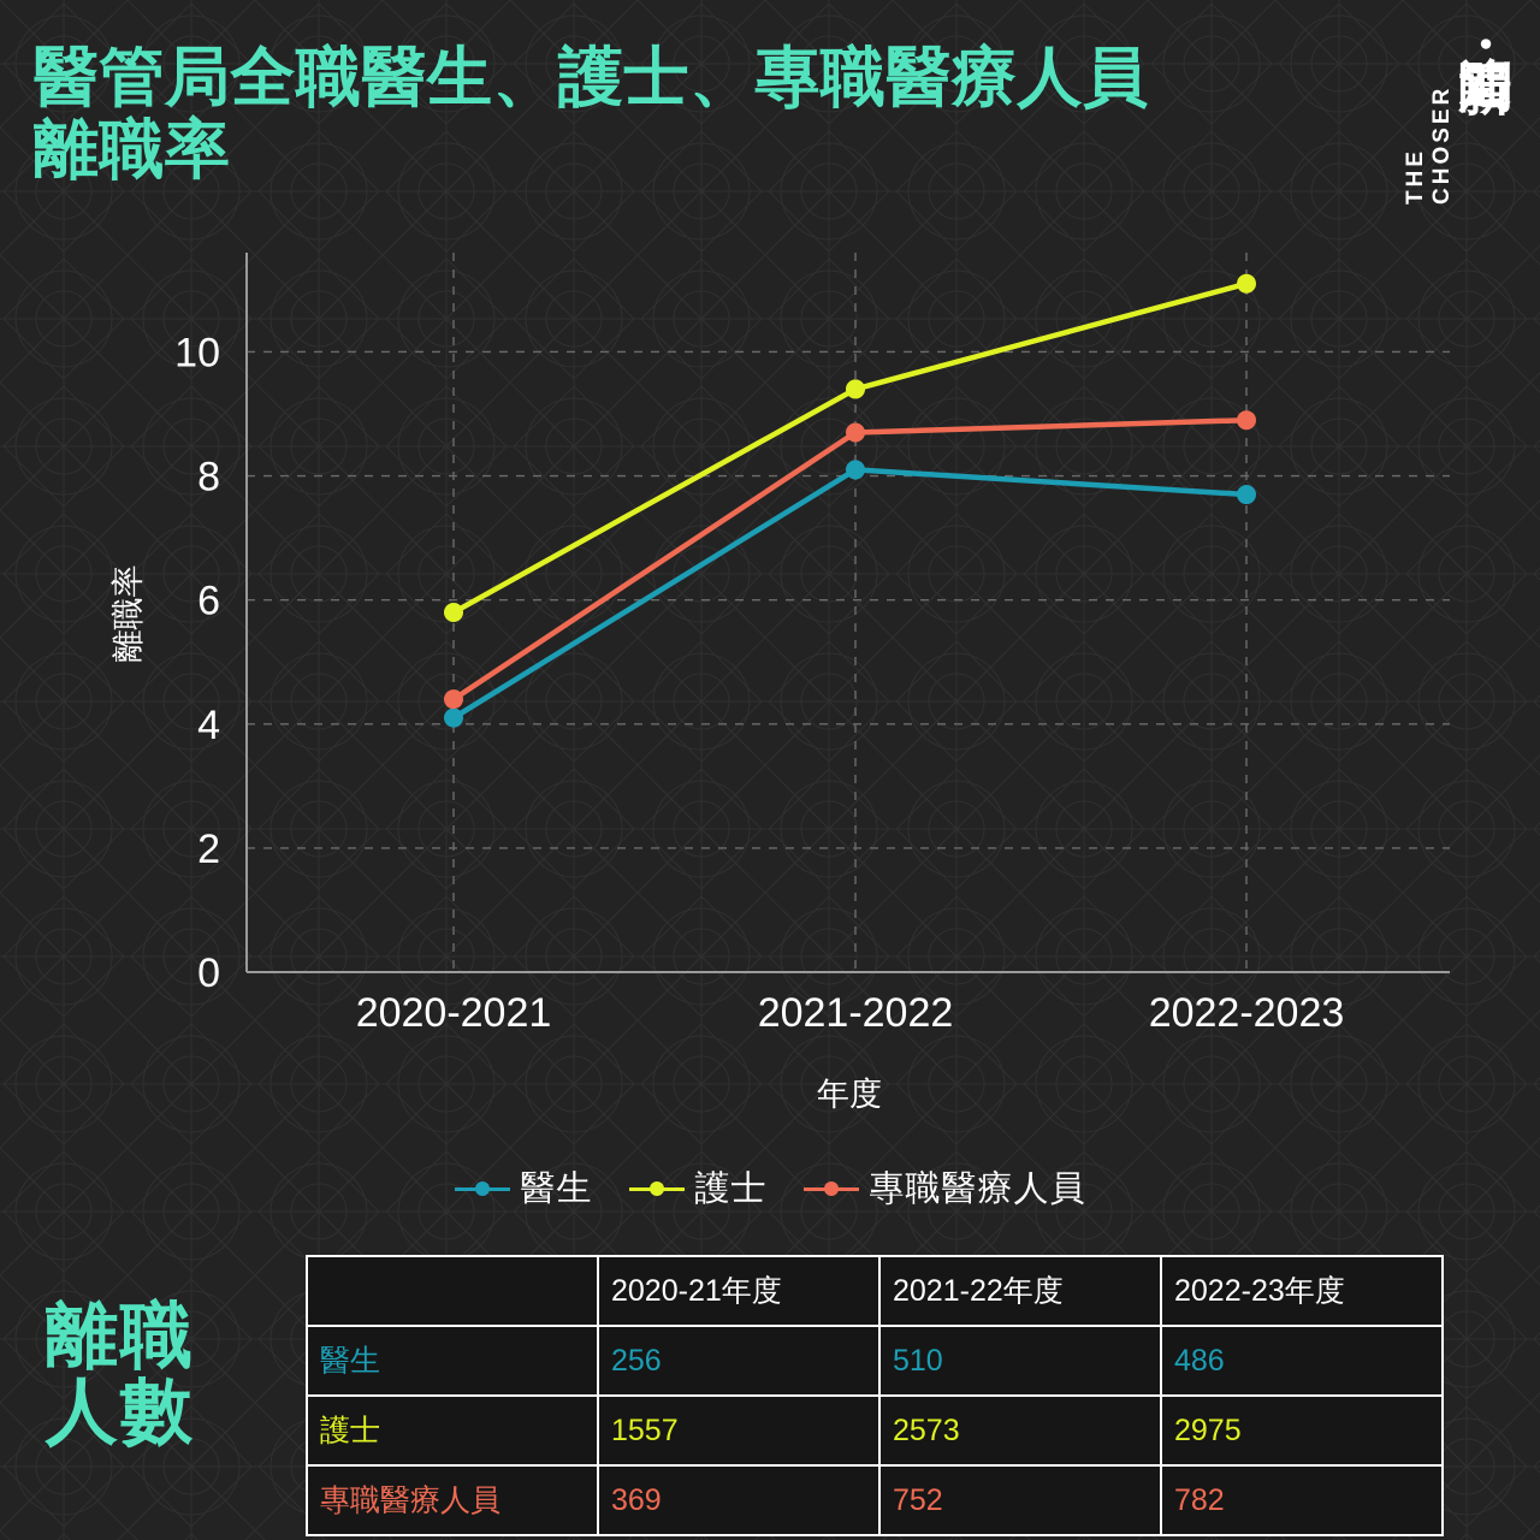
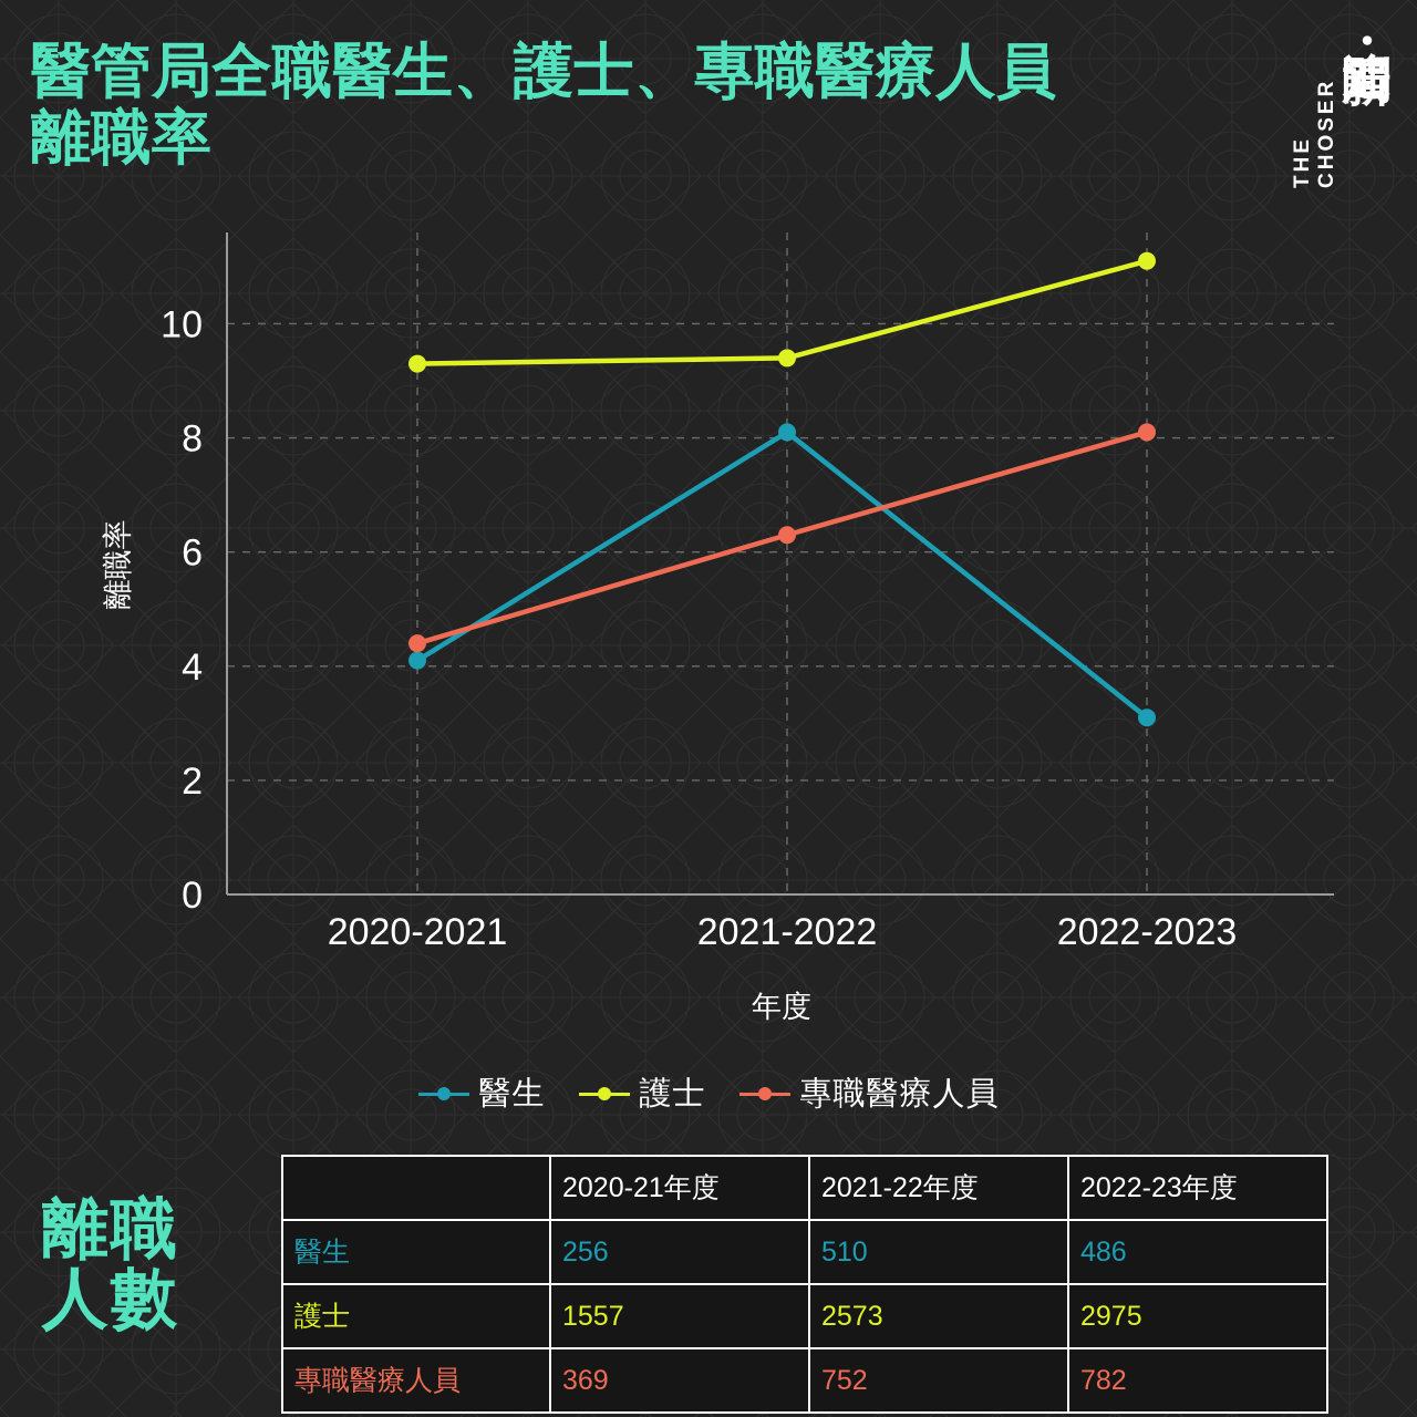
護士/2020-2021: 5.8 -> 9.3
專職醫療人員/2021-2022: 8.7 -> 6.3
醫生/2022-2023: 7.7 -> 3.1
專職醫療人員/2022-2023: 8.9 -> 8.1
